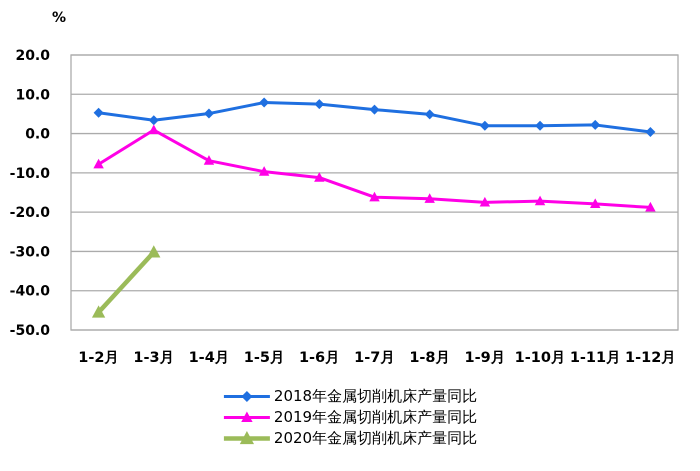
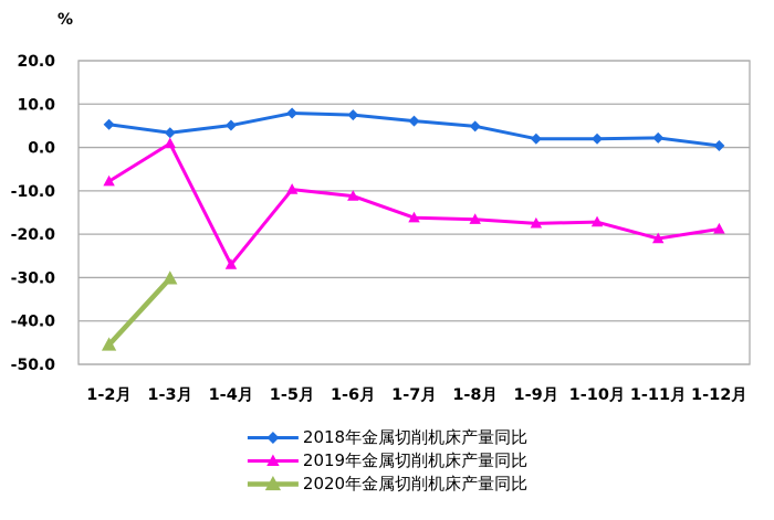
2019年金属切削机床产量同比/1-4月: -7 -> -27
2019年金属切削机床产量同比/1-11月: -18 -> -21
